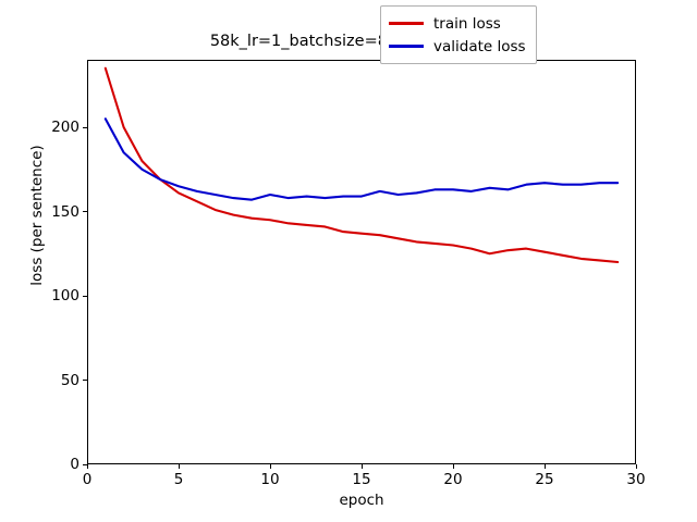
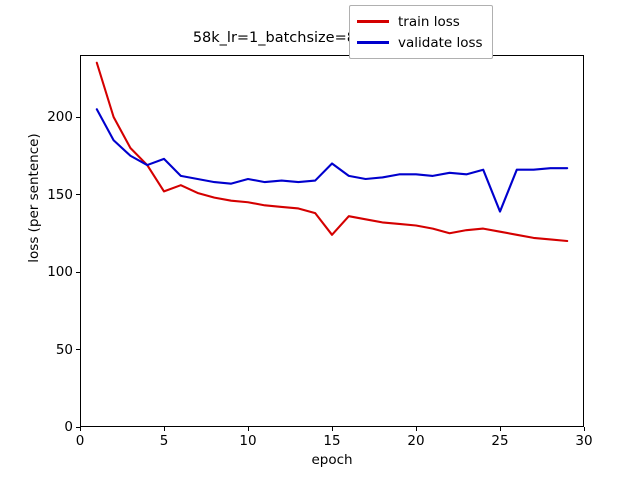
train loss/5: 161 -> 152
validate loss/5: 165 -> 173
train loss/15: 137 -> 124
validate loss/15: 159 -> 170
validate loss/25: 167 -> 139
